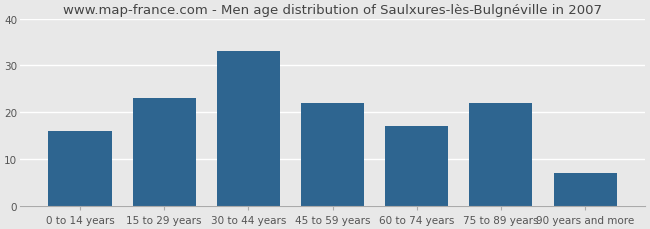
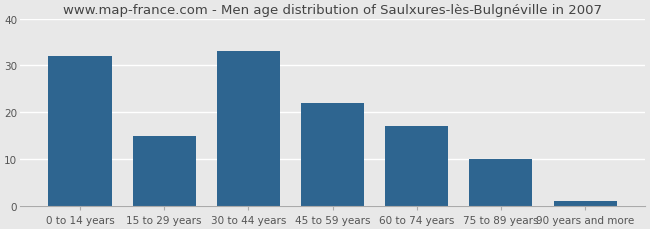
0 to 14 years: 16 -> 32
15 to 29 years: 23 -> 15
75 to 89 years: 22 -> 10
90 years and more: 7 -> 1
